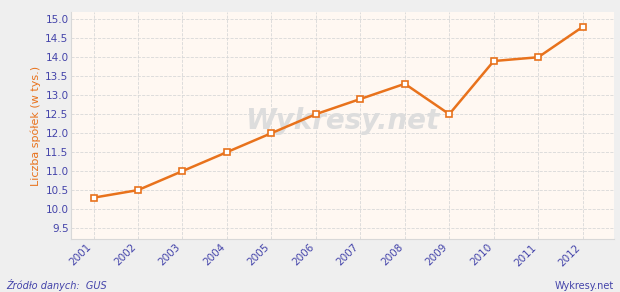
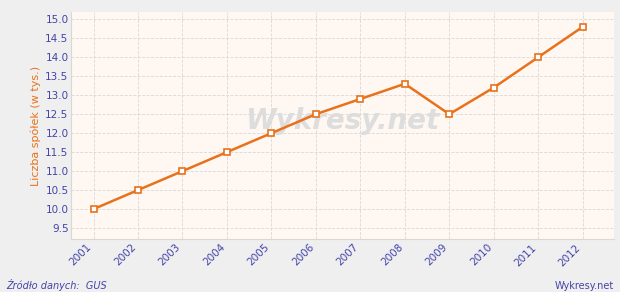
2001: 10.3 -> 10.0
2010: 13.9 -> 13.2
